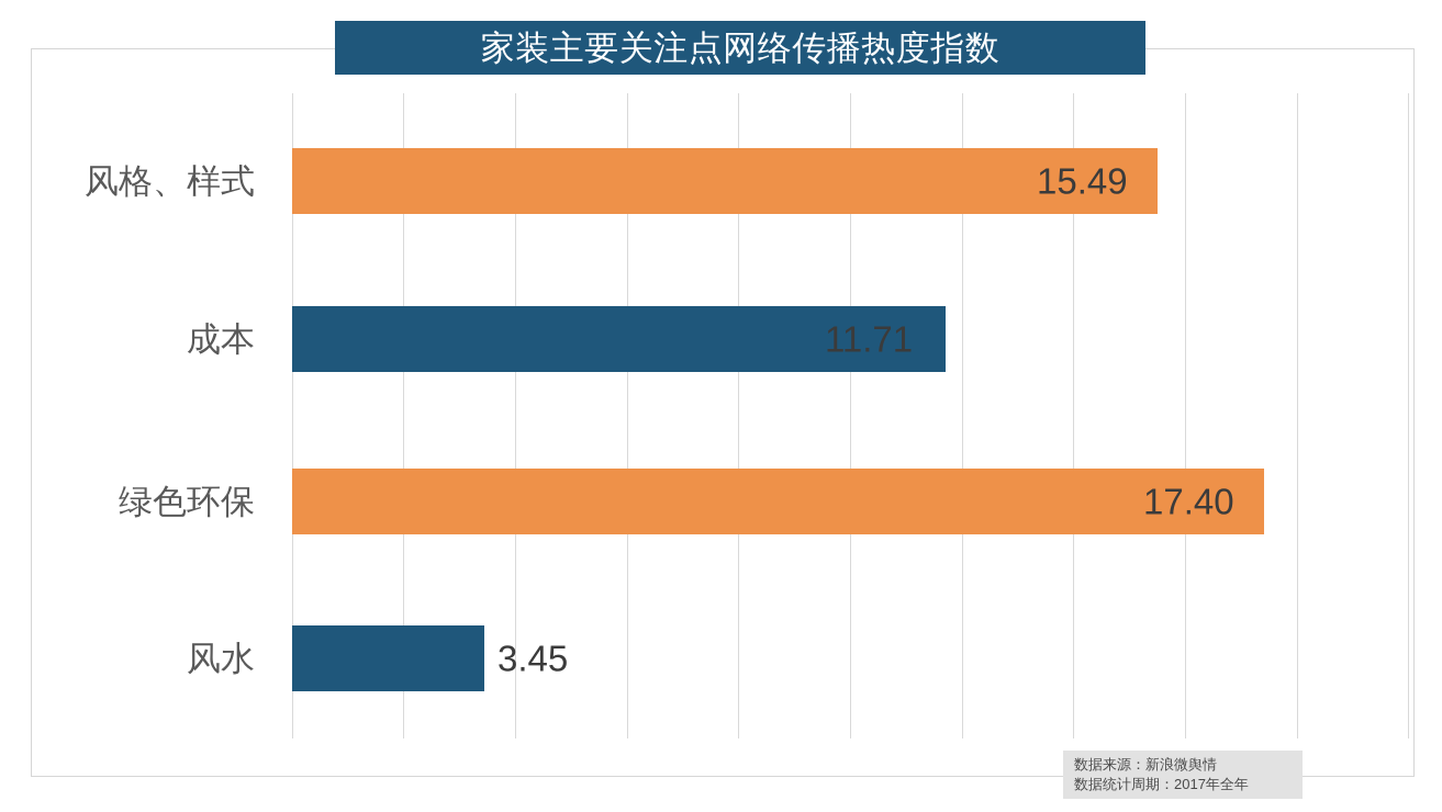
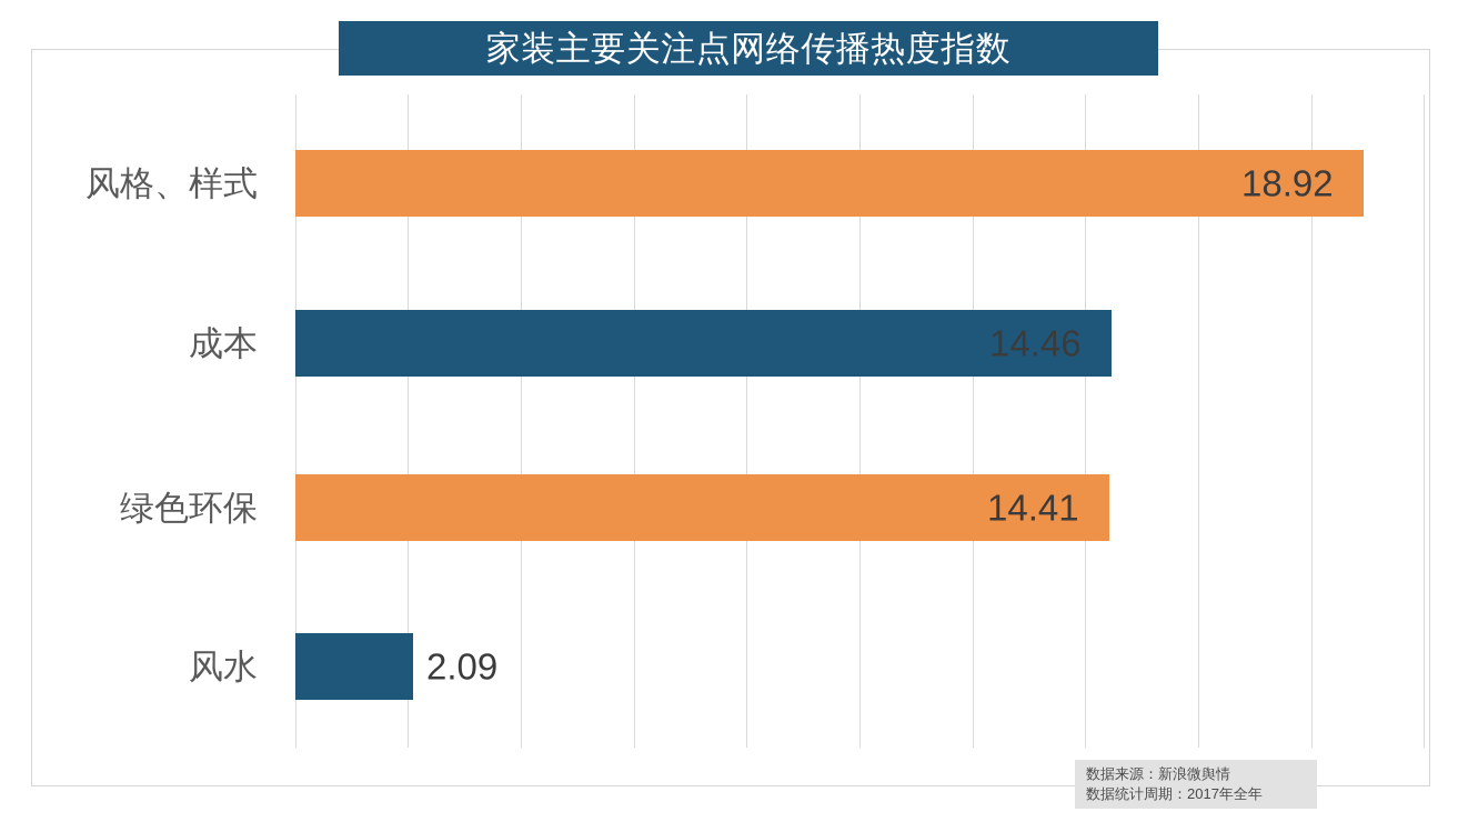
风格、样式: 15.49 -> 18.92
成本: 11.71 -> 14.46
绿色环保: 17.40 -> 14.41
风水: 3.45 -> 2.09
